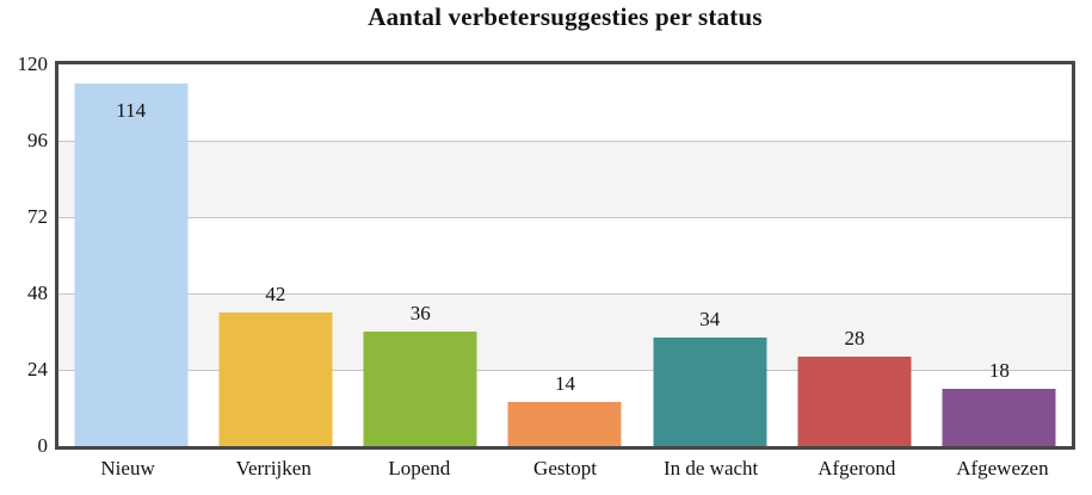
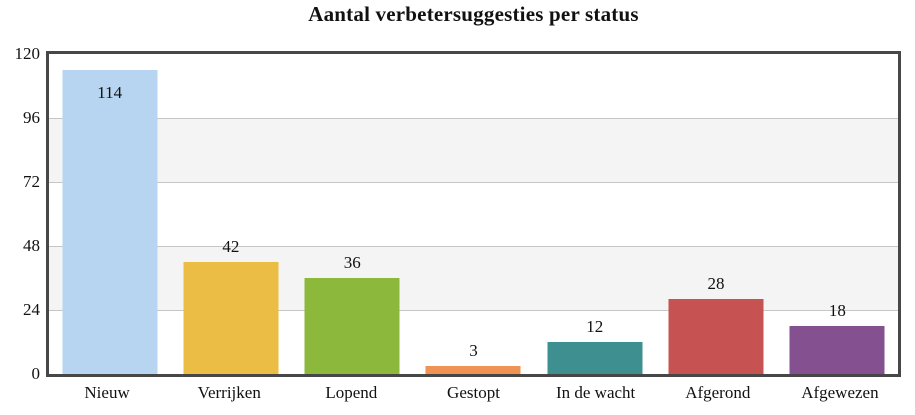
Gestopt: 14 -> 3
In de wacht: 34 -> 12
